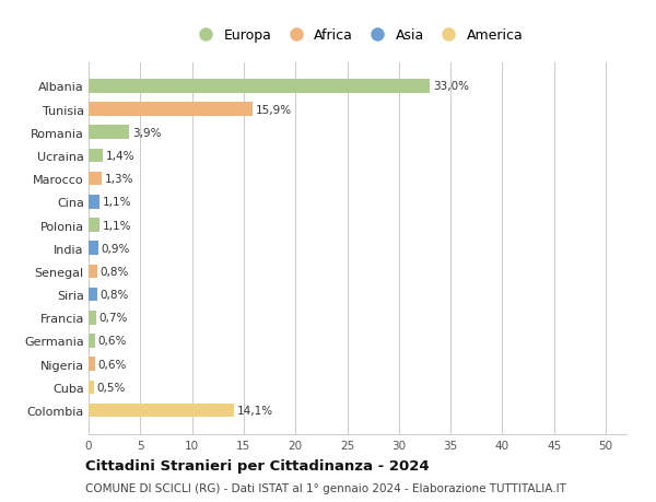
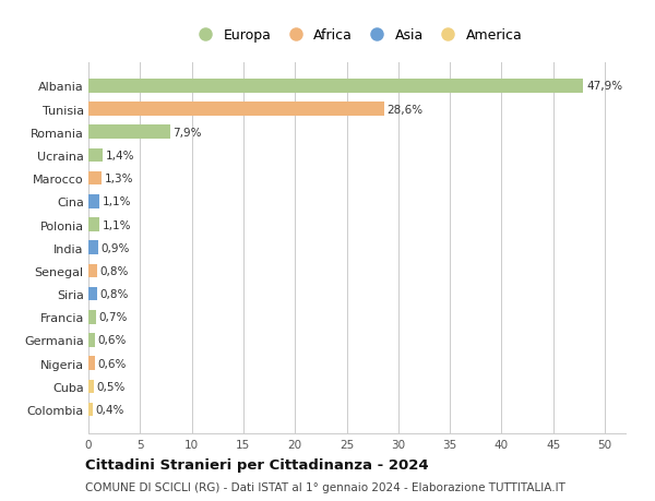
Albania: 33,0% -> 47,9%
Tunisia: 15,9% -> 28,6%
Romania: 3,9% -> 7,9%
Colombia: 14,1% -> 0,4%
